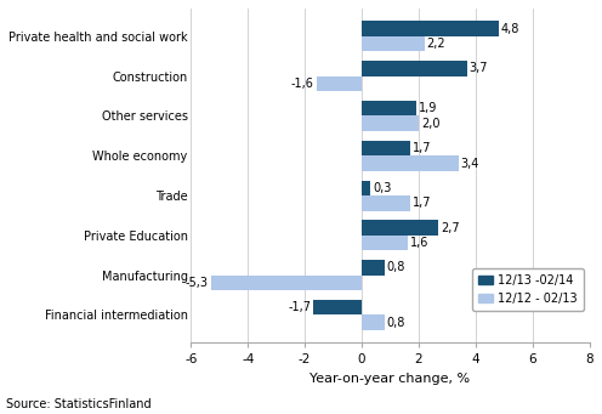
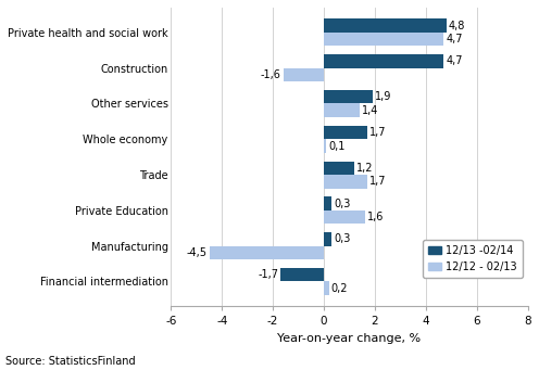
12/12 - 02/13/Private health and social work: 2,2 -> 4,7
12/13 -02/14/Construction: 3,7 -> 4,7
12/12 - 02/13/Other services: 2,0 -> 1,4
12/12 - 02/13/Whole economy: 3,4 -> 0,1
12/13 -02/14/Trade: 0,3 -> 1,2
12/13 -02/14/Private Education: 2,7 -> 0,3
12/13 -02/14/Manufacturing: 0,8 -> 0,3
12/12 - 02/13/Manufacturing: -5,3 -> -4,5
12/12 - 02/13/Financial intermediation: 0,8 -> 0,2
